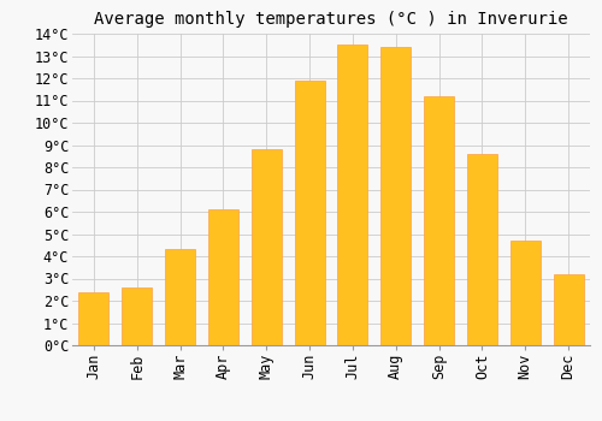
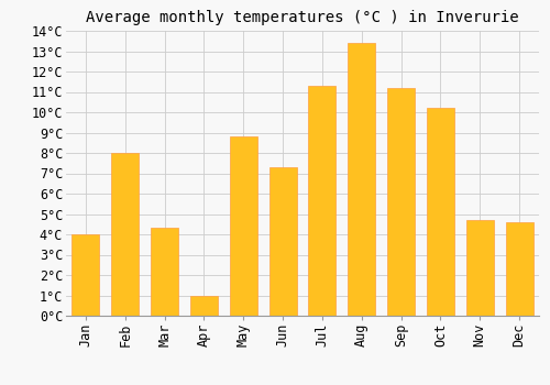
Jan: 2.4°C -> 4.0°C
Feb: 2.6°C -> 8.0°C
Apr: 6.1°C -> 1.0°C
Jun: 11.9°C -> 7.3°C
Jul: 13.5°C -> 11.3°C
Oct: 8.6°C -> 10.2°C
Dec: 3.2°C -> 4.6°C
